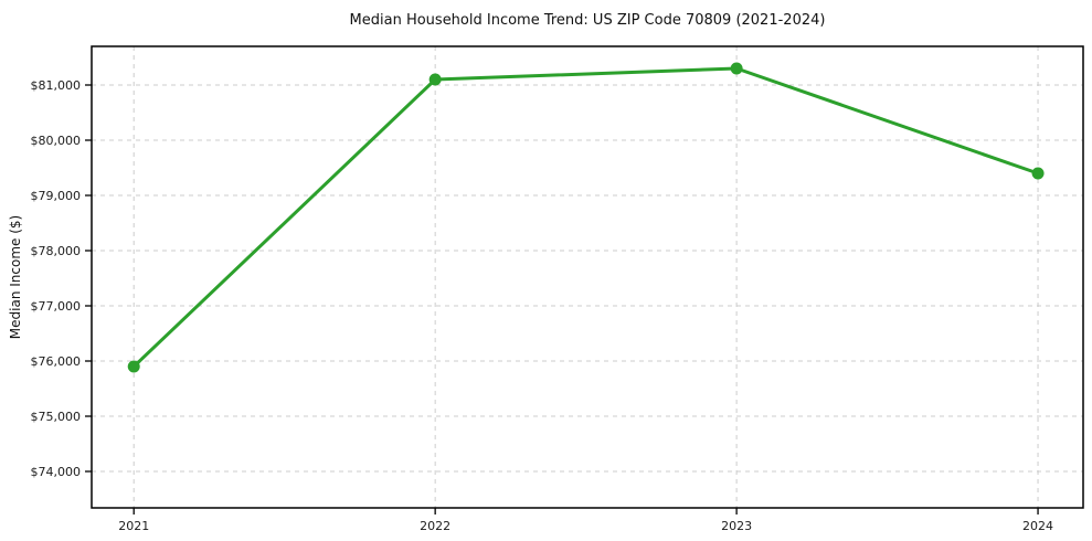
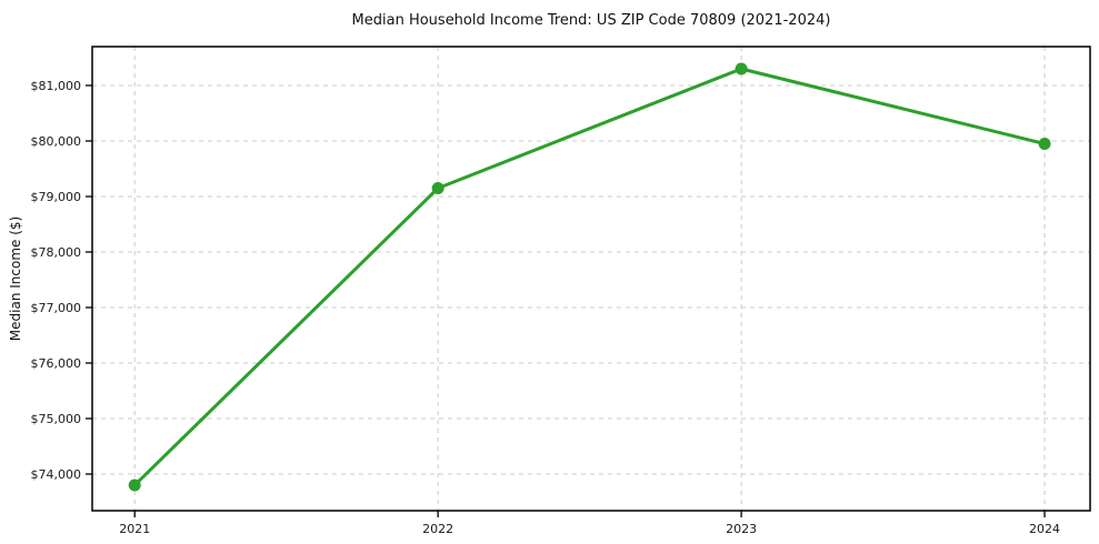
2021: $75900 -> $73800
2022: $81100 -> $79200
2024: $79400 -> $80000
